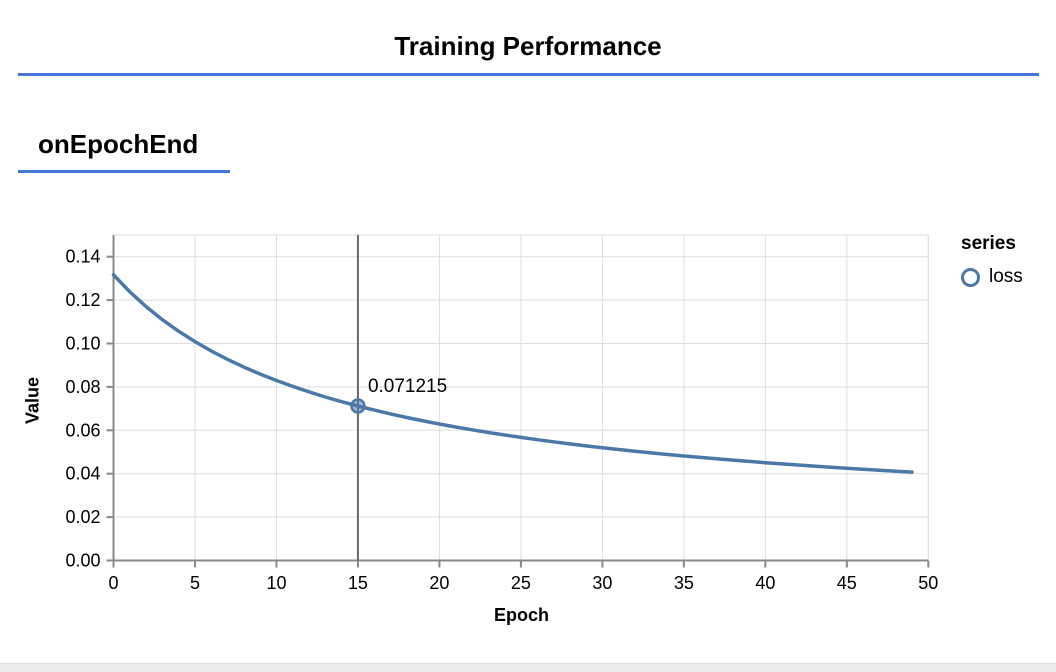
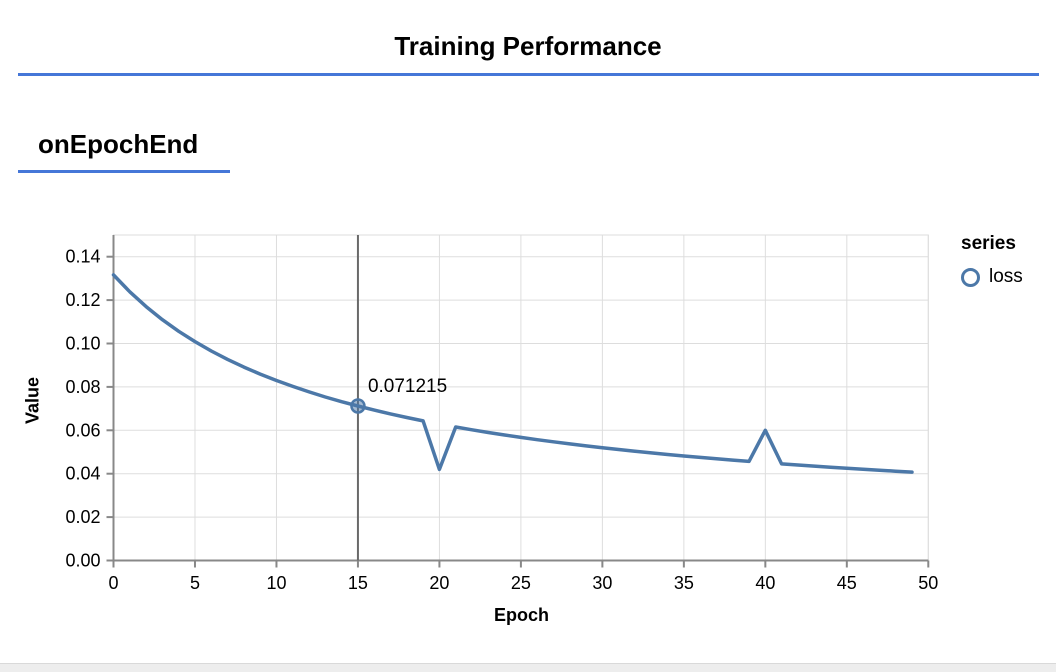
20: 0.063 -> 0.042
40: 0.045 -> 0.060
